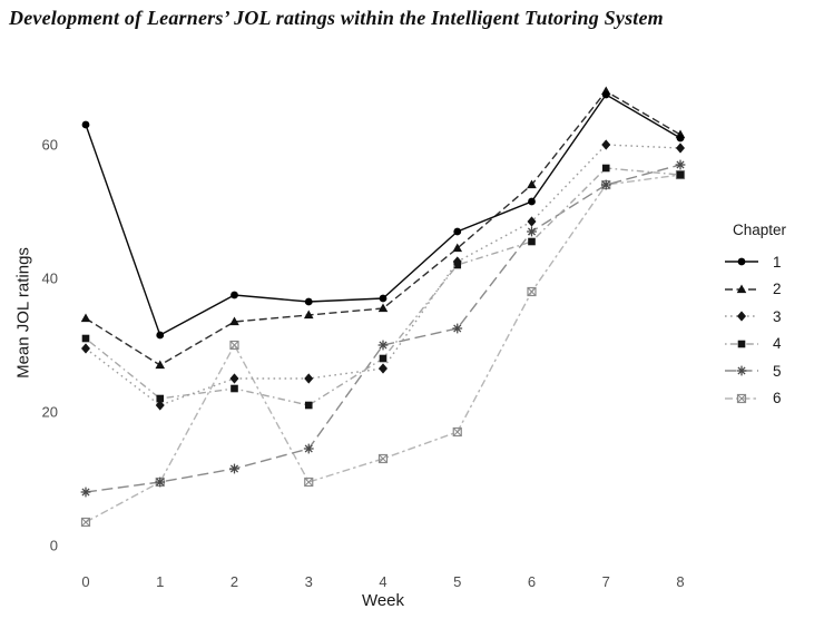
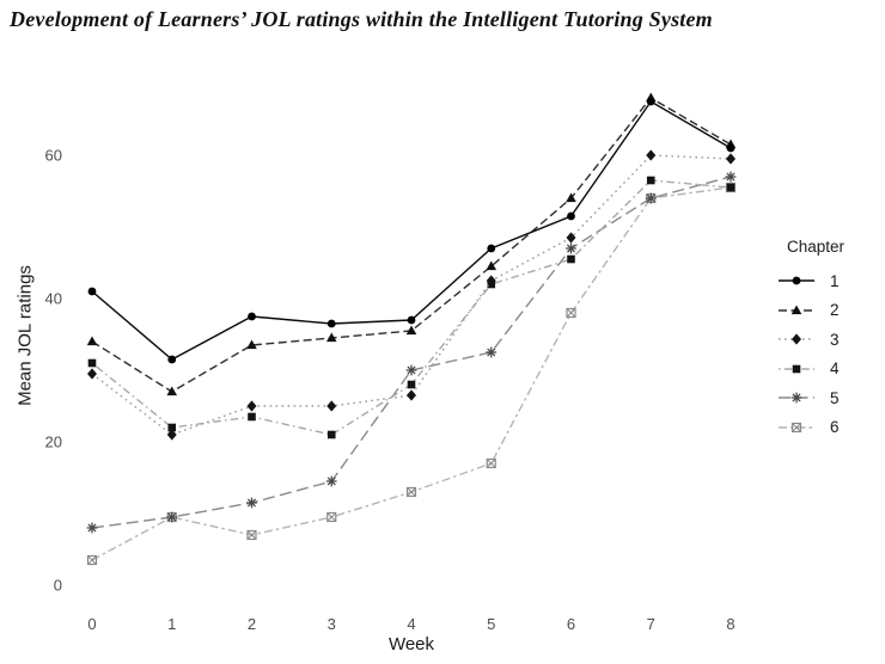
1/0: 63 -> 41
6/2: 30 -> 7
